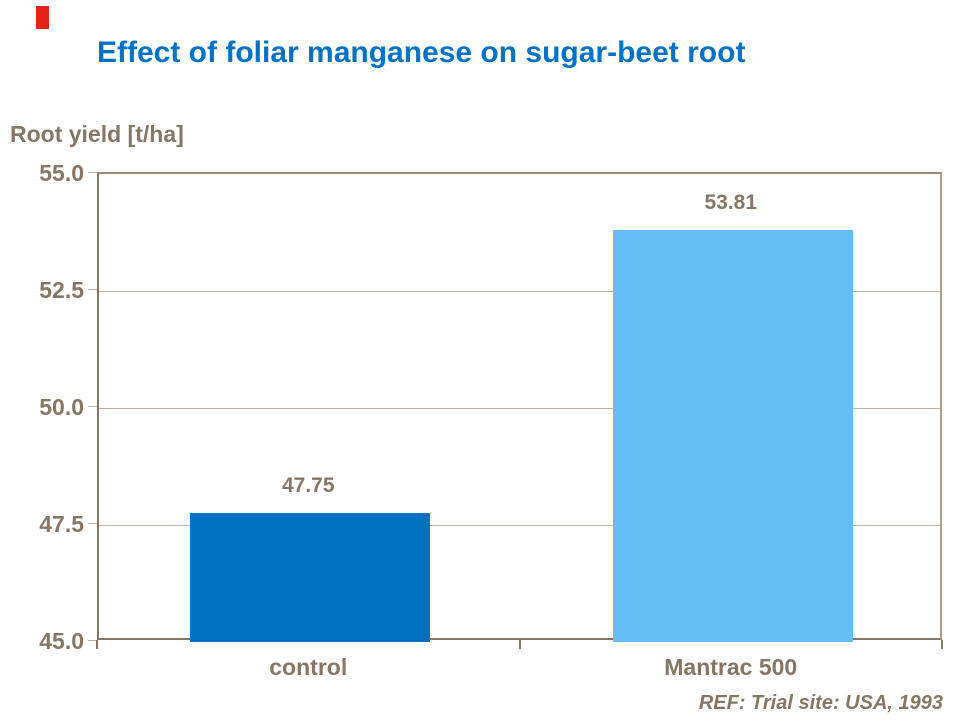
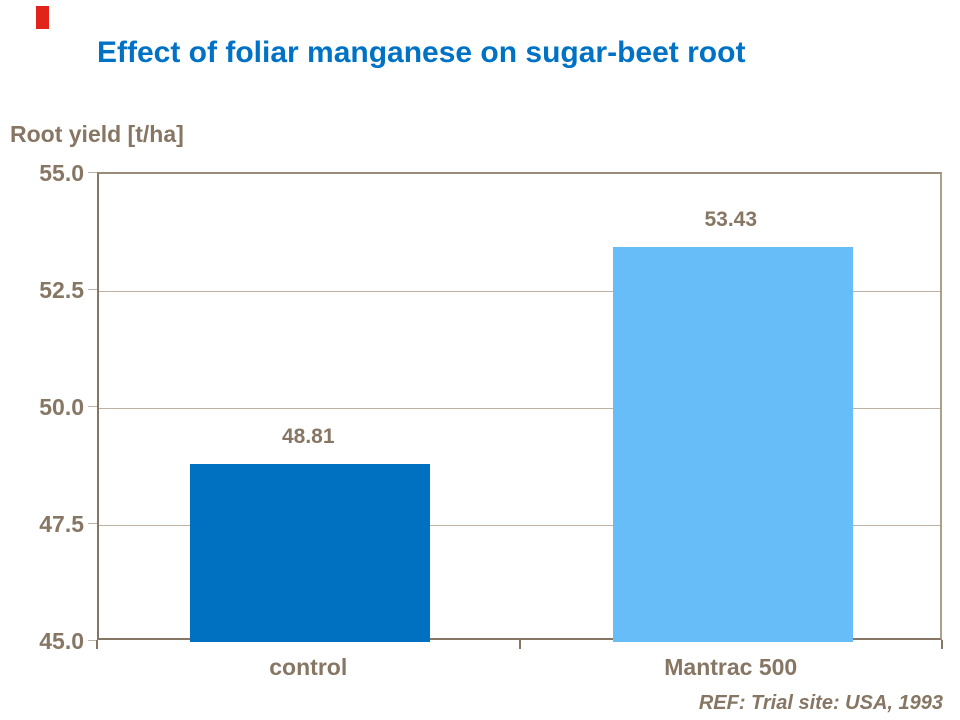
control: 47.75 -> 48.81
Mantrac 500: 53.81 -> 53.43
